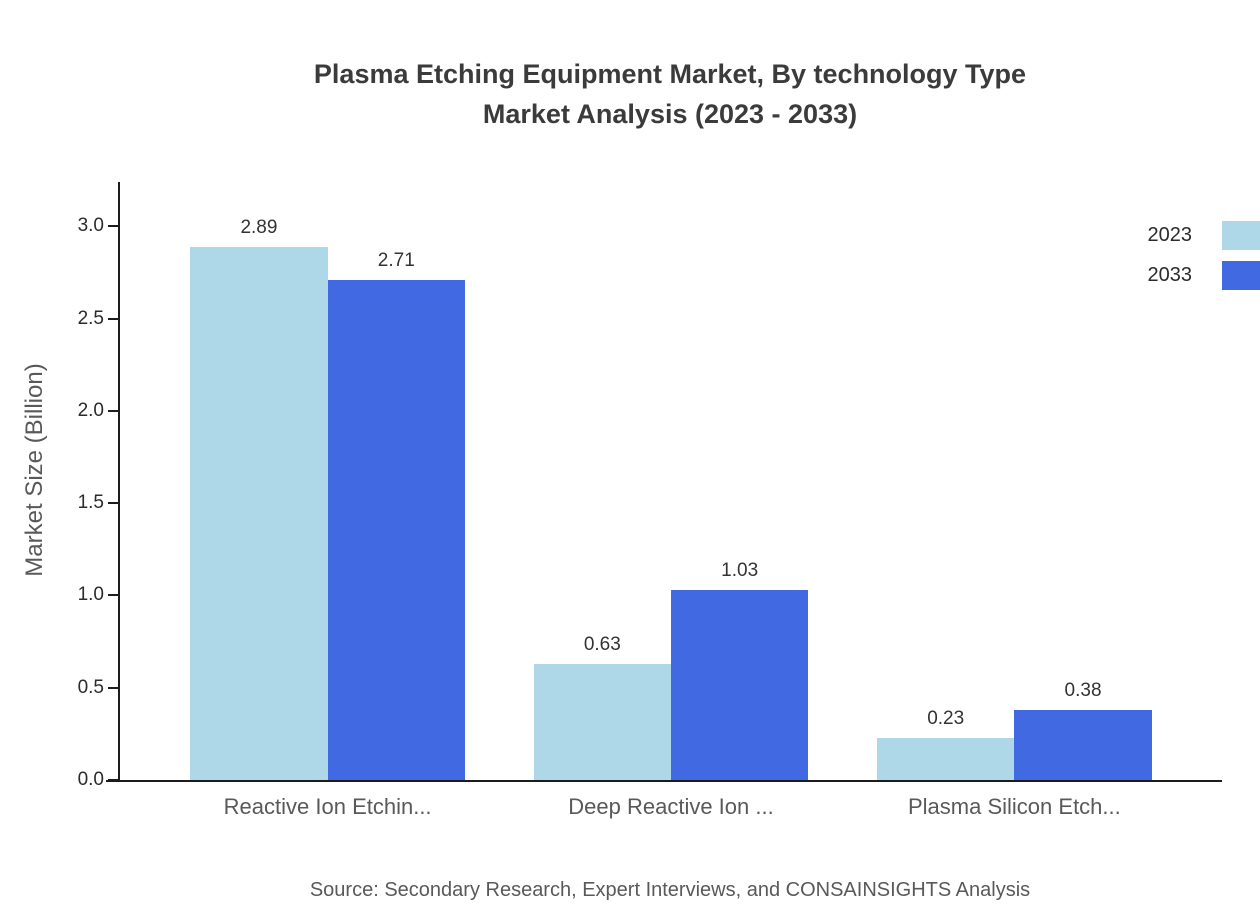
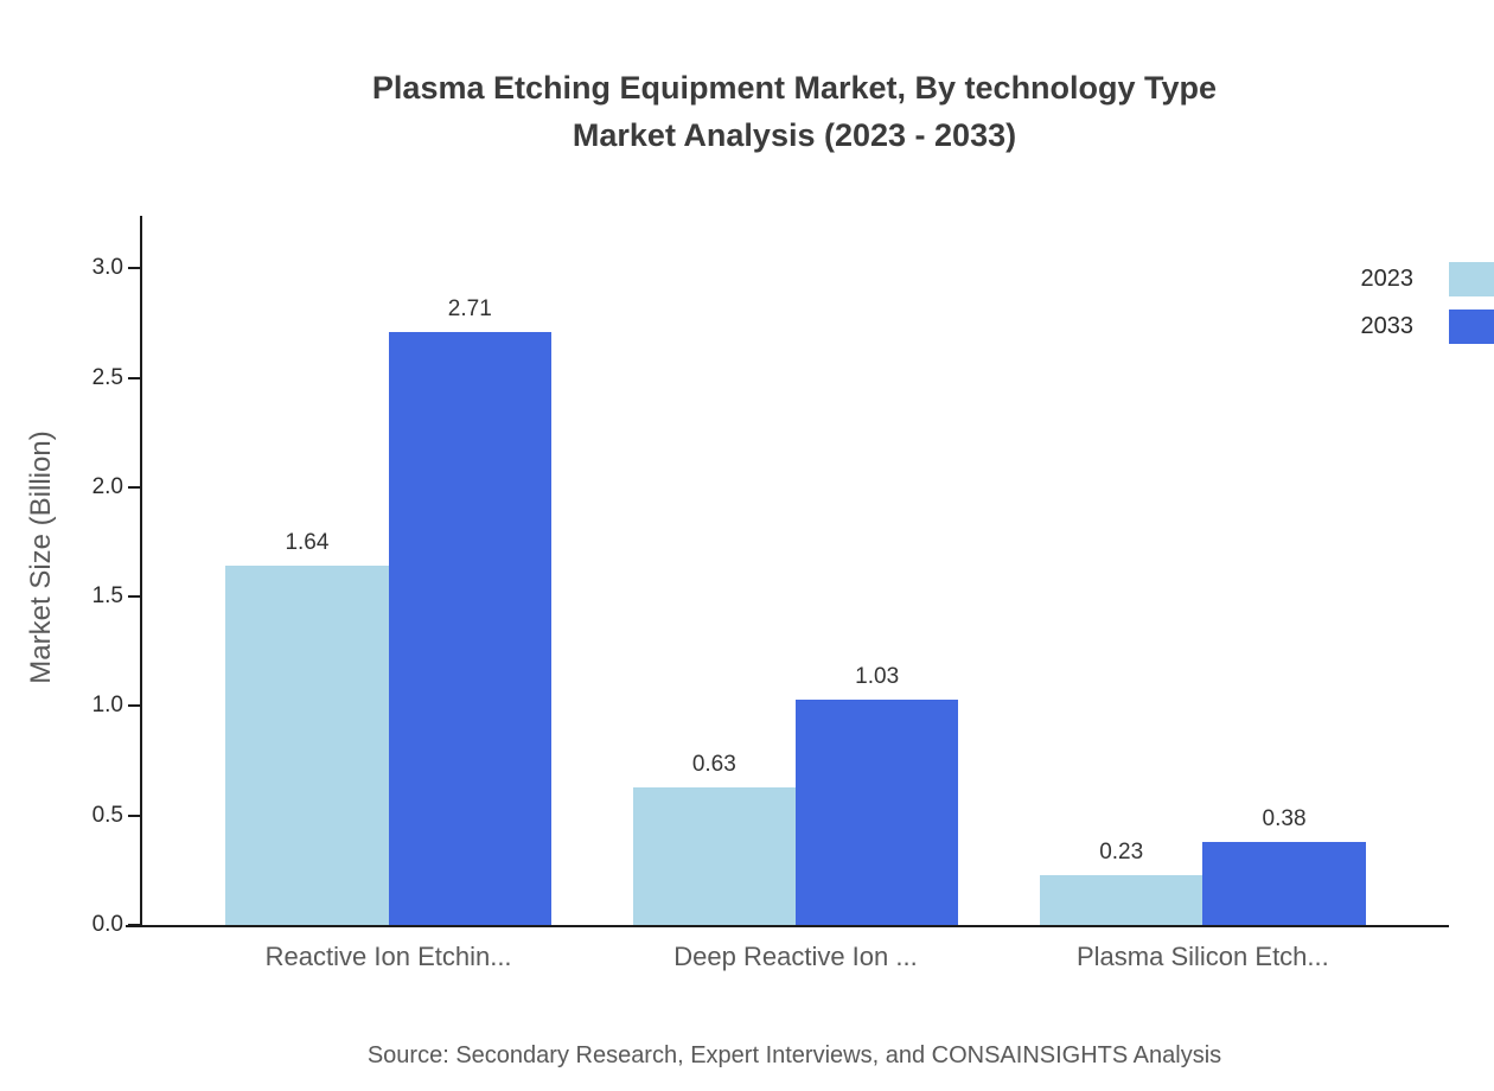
2023/Reactive Ion Etchin...: 2.89 -> 1.64
